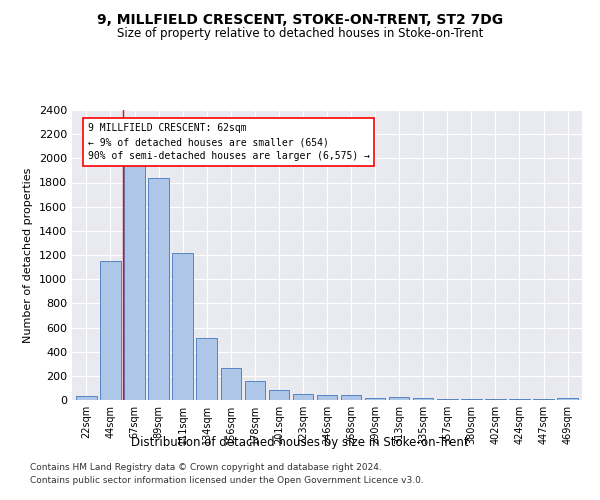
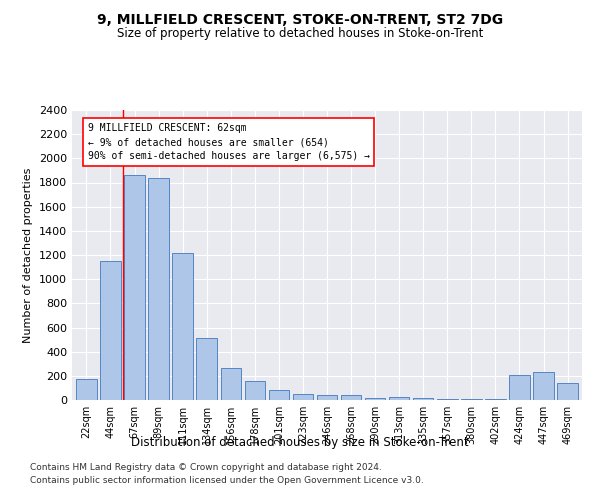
22sqm: 30 -> 170
67sqm: 1950 -> 1860
424sqm: 0 -> 210
447sqm: 0 -> 230
469sqm: 20 -> 140
